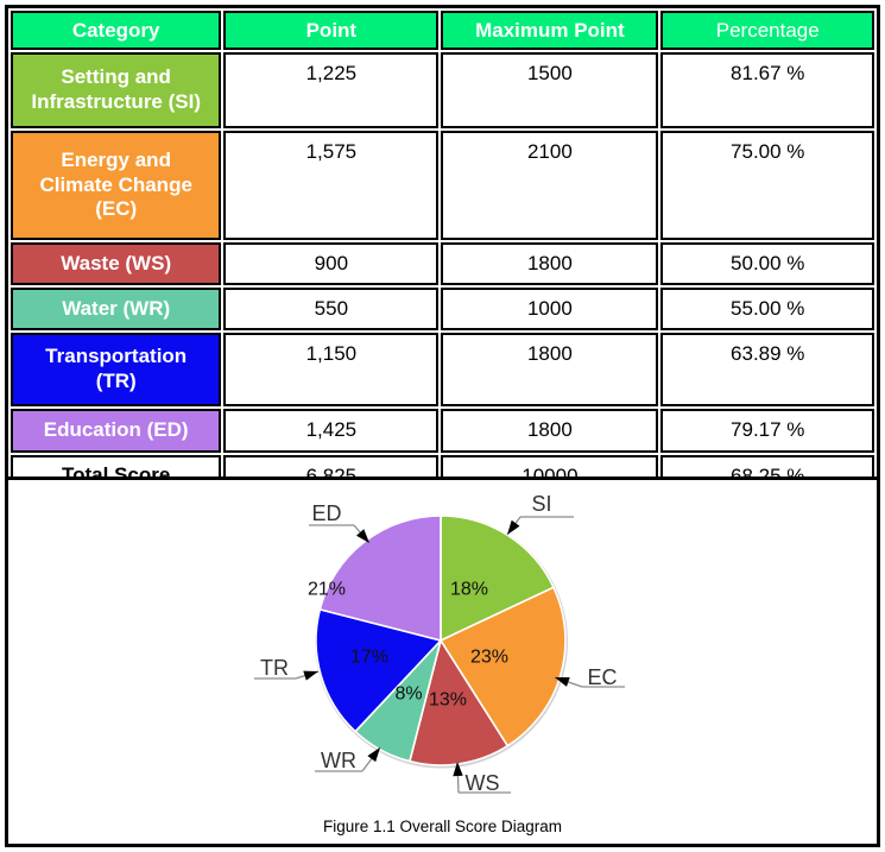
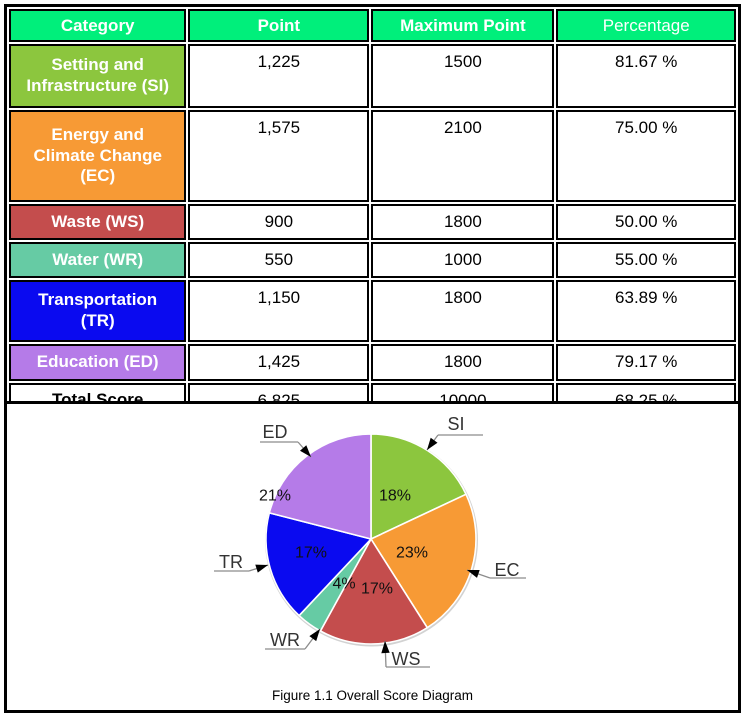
WS: 13% -> 17%
WR: 8% -> 4%
